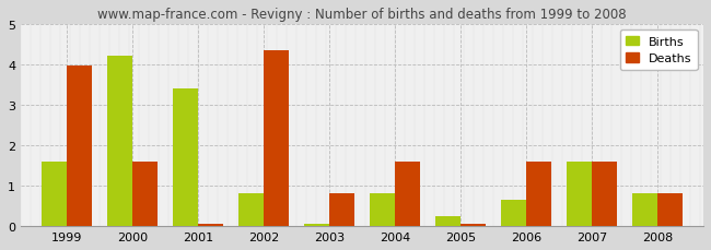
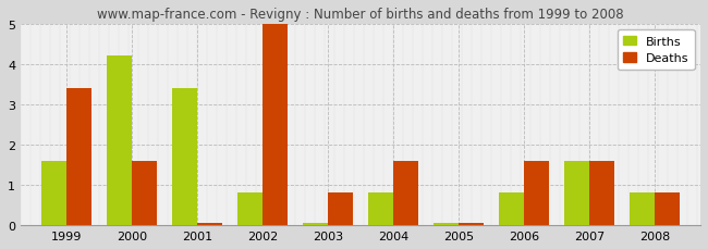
Deaths/1999: 3.95 -> 3.40
Deaths/2002: 4.35 -> 5.00
Births/2005: 0.25 -> 0.05
Births/2006: 0.65 -> 0.80
